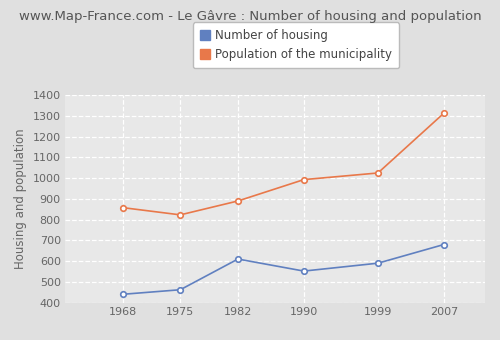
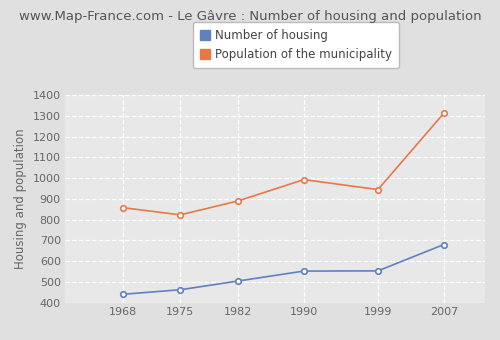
Number of housing/1982: 610 -> 504
Number of housing/1999: 590 -> 553
Population of the municipality/1999: 1025 -> 945
